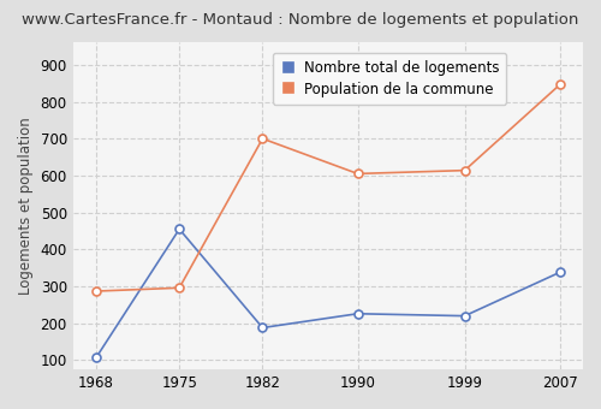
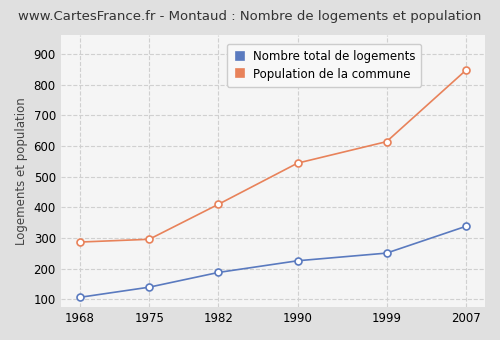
Nombre total de logements/1975: 455 -> 140
Population de la commune/1982: 700 -> 410
Population de la commune/1990: 605 -> 544
Nombre total de logements/1999: 220 -> 251
